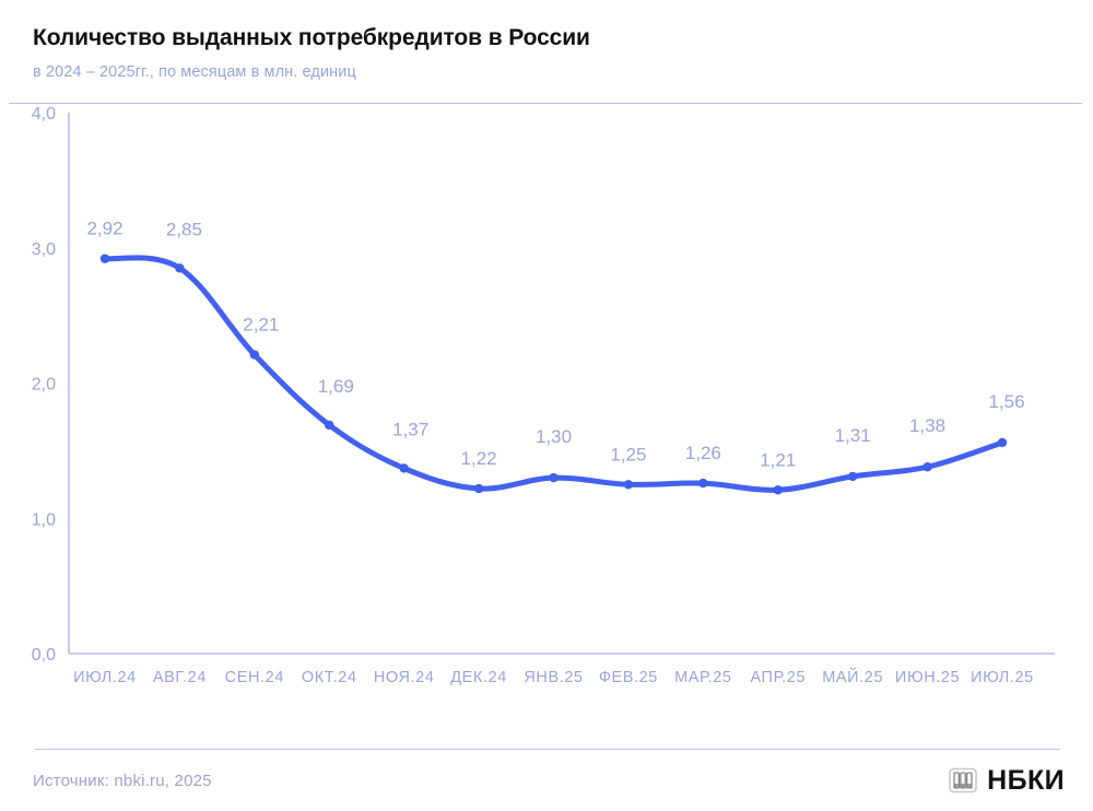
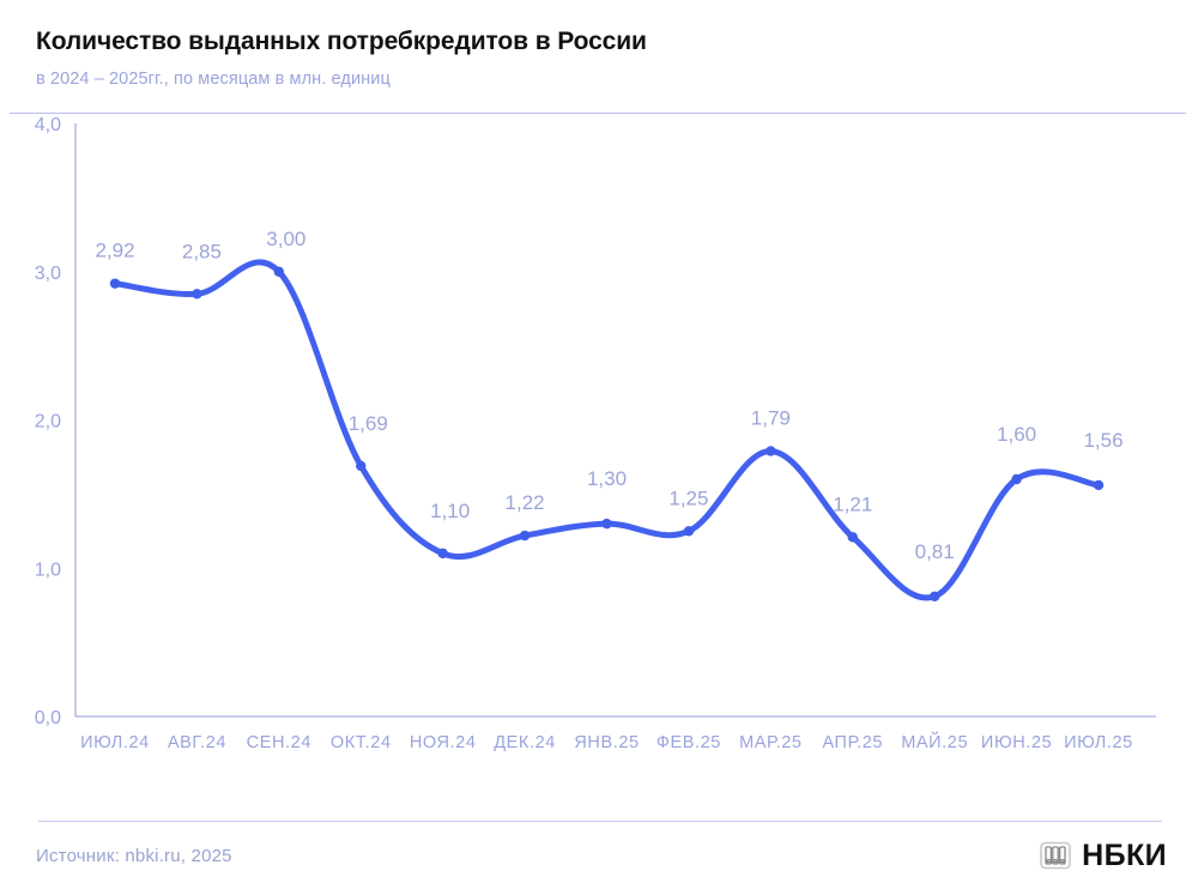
СЕН.24: 2,21 -> 3,00
НОЯ.24: 1,37 -> 1,10
МАР.25: 1,26 -> 1,79
МАЙ.25: 1,31 -> 0,81
ИЮН.25: 1,38 -> 1,60
